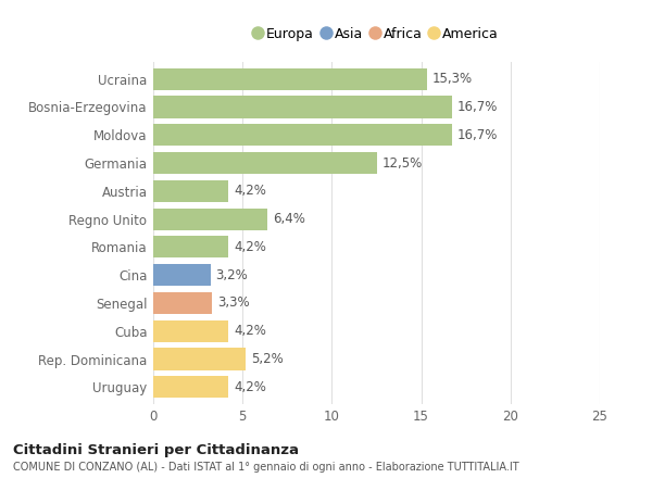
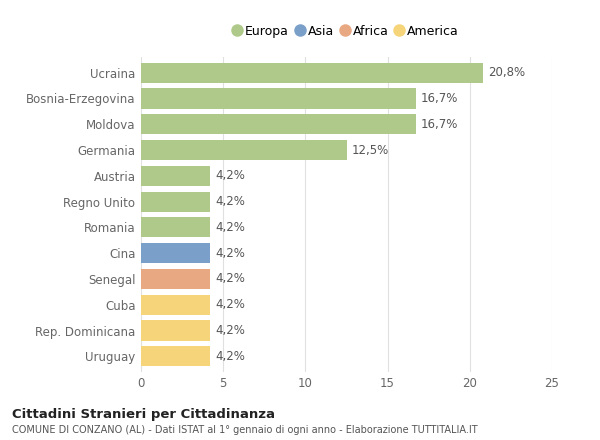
Ucraina: 15,3% -> 20,8%
Regno Unito: 6,4% -> 4,2%
Cina: 3,2% -> 4,2%
Senegal: 3,3% -> 4,2%
Rep. Dominicana: 5,2% -> 4,2%
